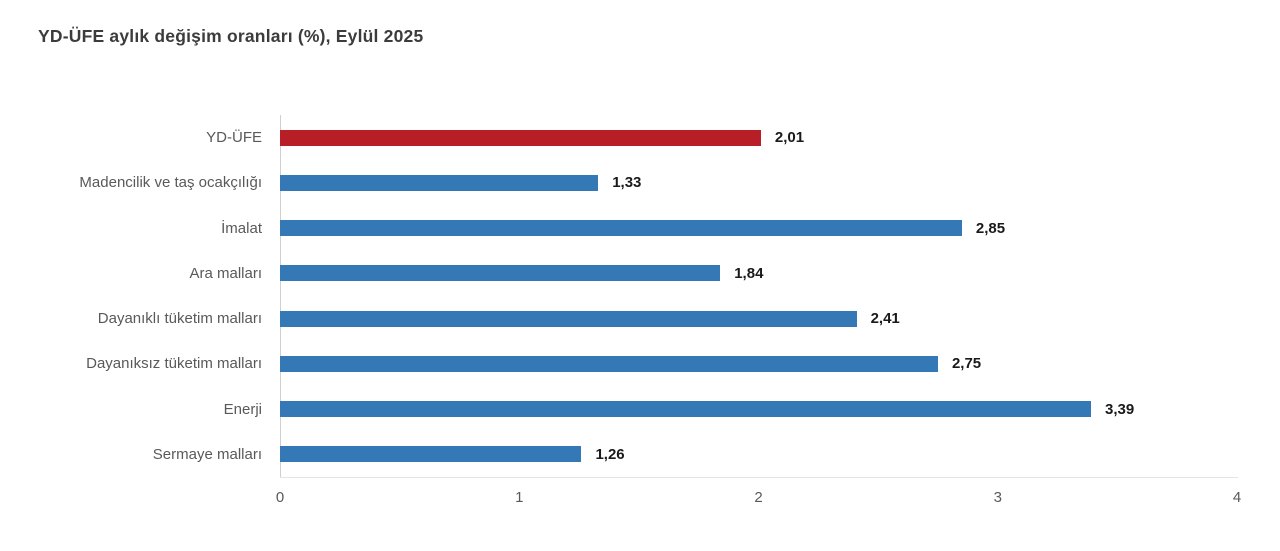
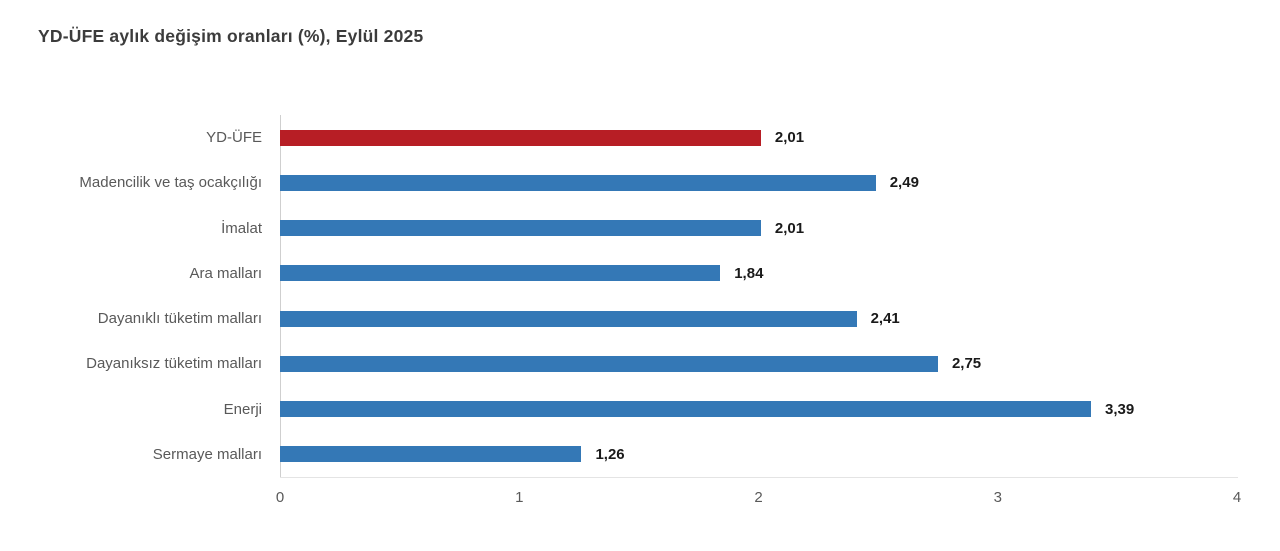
Madencilik ve taş ocakçılığı: 1,33 -> 2,49
İmalat: 2,85 -> 2,01
